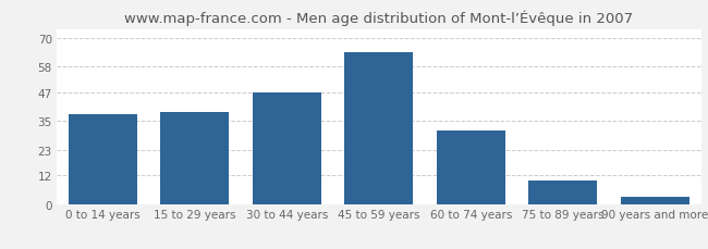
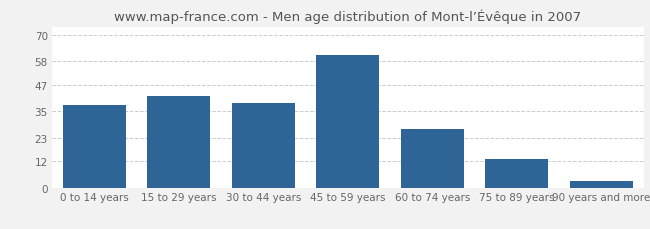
15 to 29 years: 39 -> 42
30 to 44 years: 47 -> 39
45 to 59 years: 64 -> 61
60 to 74 years: 31 -> 27
75 to 89 years: 10 -> 13
